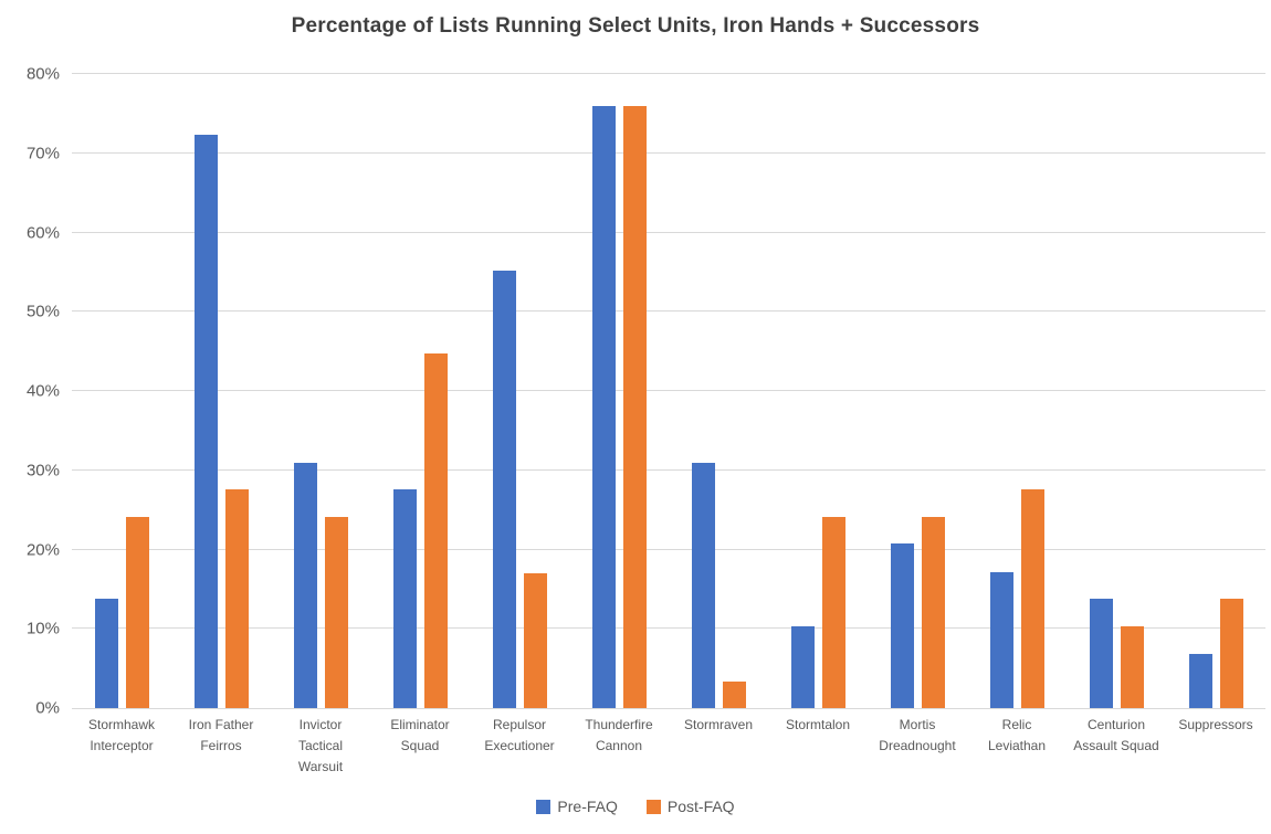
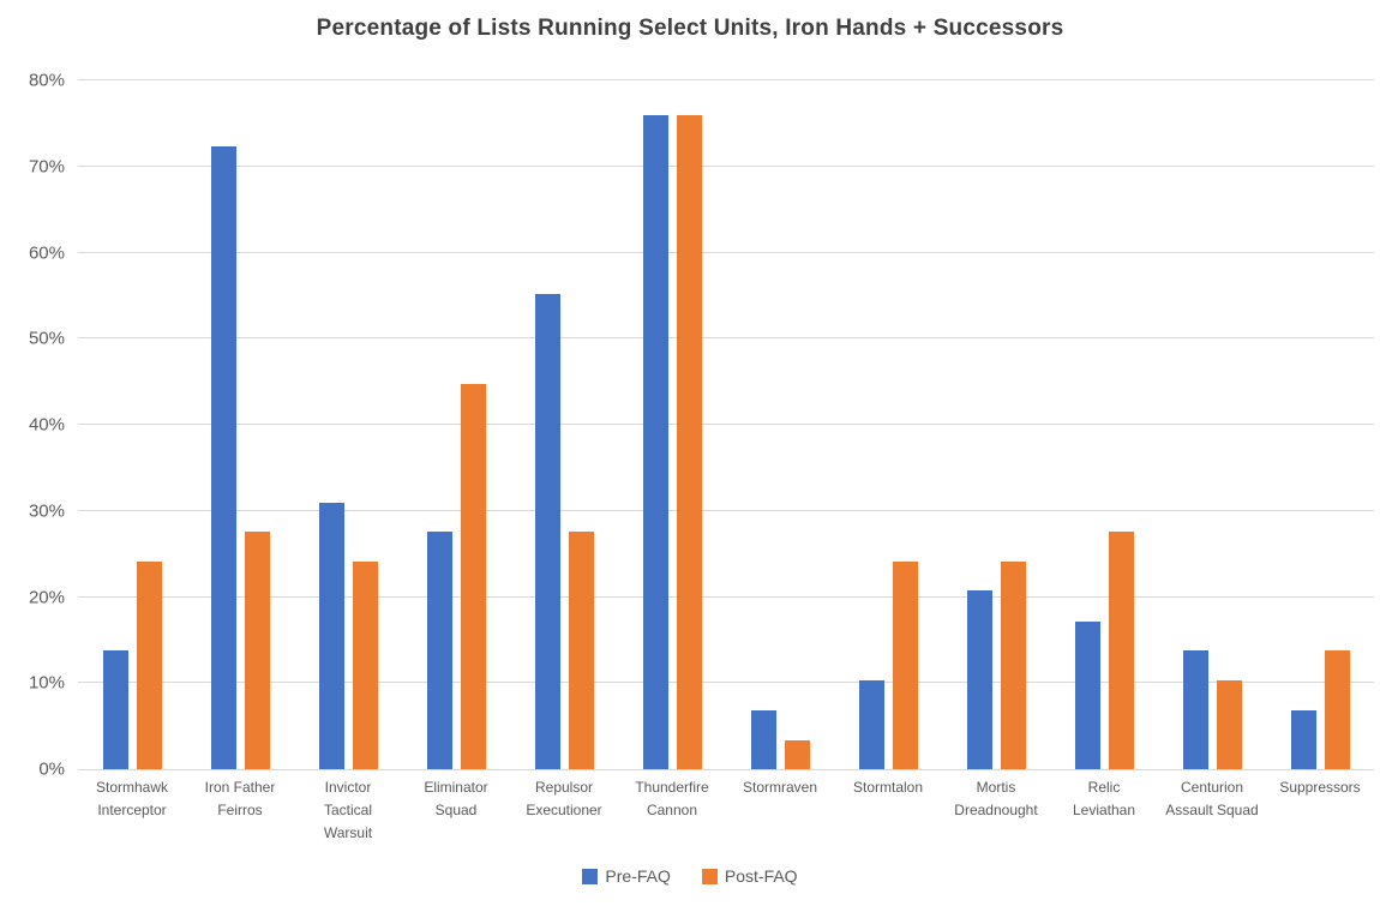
Post-FAQ/Repulsor Executioner: 17% -> 28%
Pre-FAQ/Stormraven: 31% -> 7%
